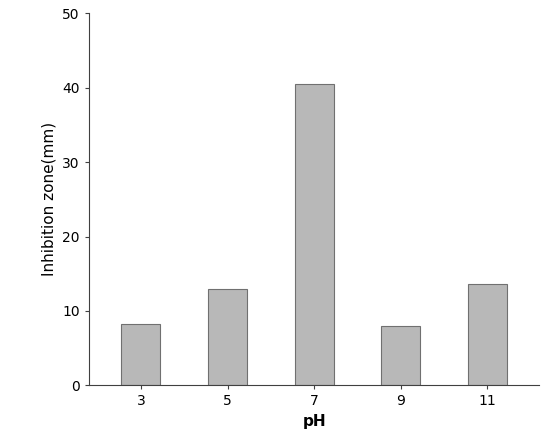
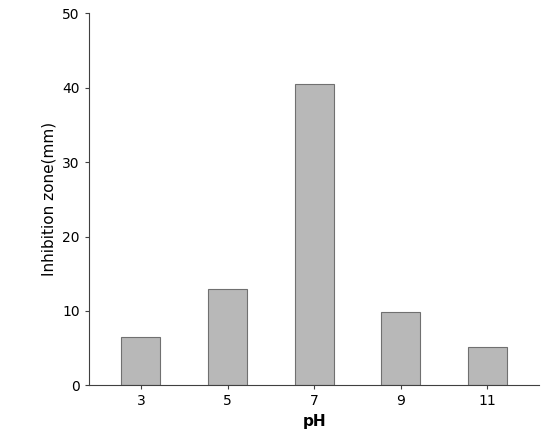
3: 8.2 -> 6.5
9: 8.0 -> 9.8
11: 13.6 -> 5.2
